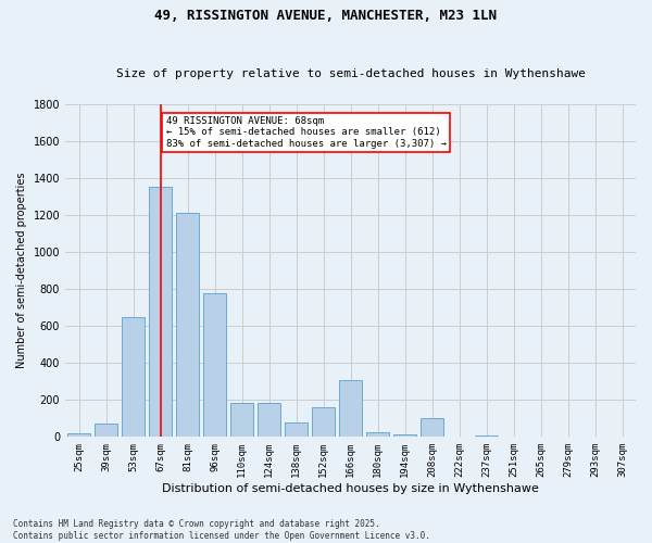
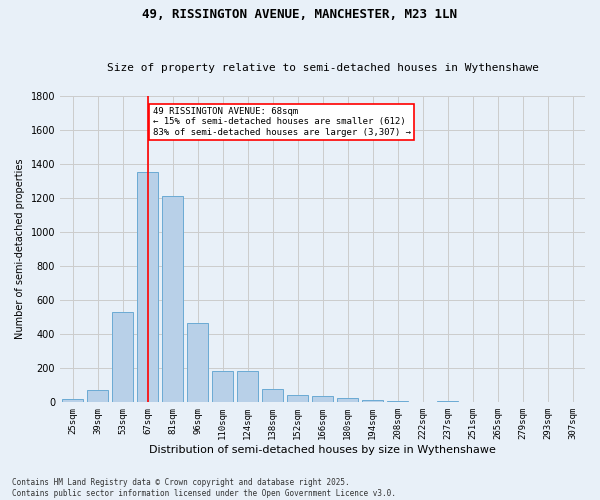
53sqm: 650 -> 530
96sqm: 780 -> 460
152sqm: 160 -> 40
166sqm: 310 -> 40
208sqm: 100 -> 0
